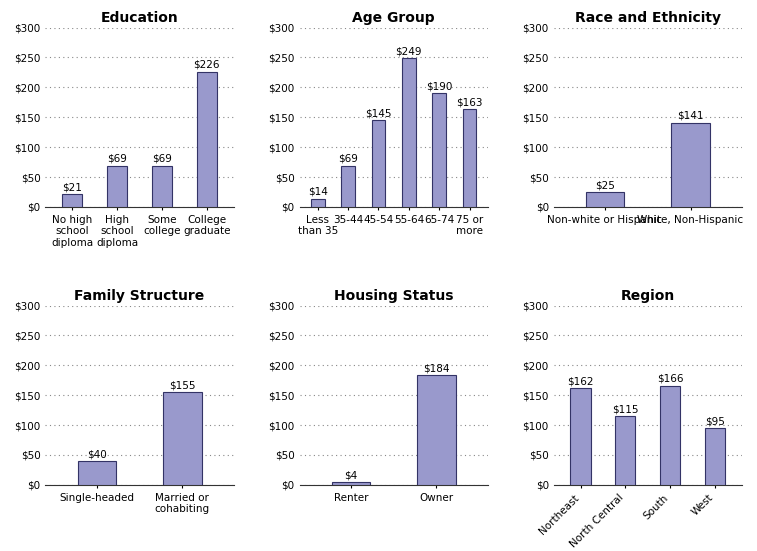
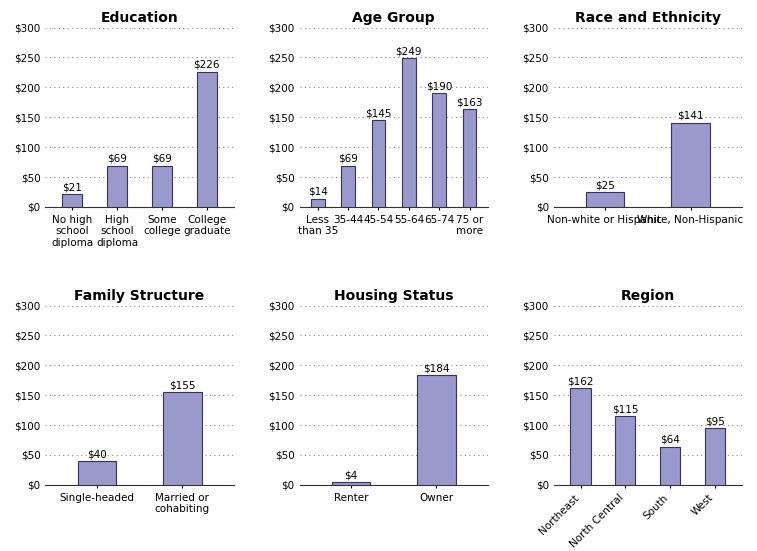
Region/South: $166 -> $64
